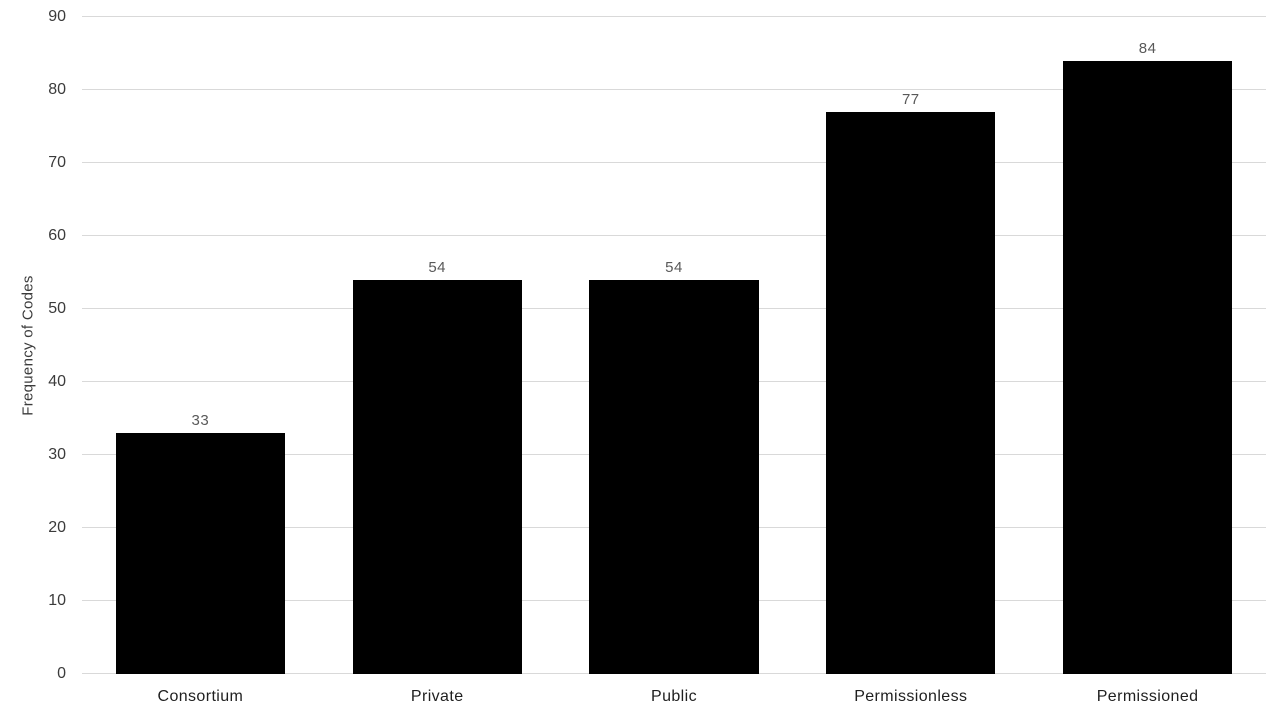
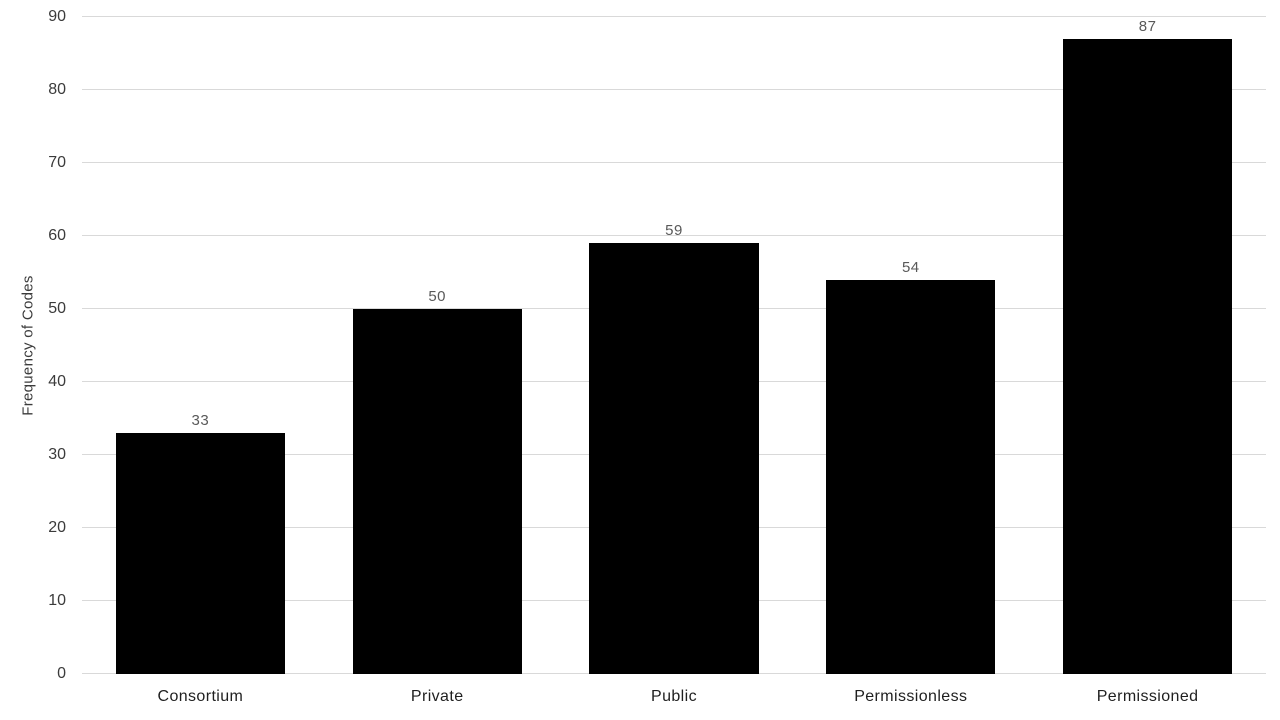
Private: 54 -> 50
Public: 54 -> 59
Permissionless: 77 -> 54
Permissioned: 84 -> 87
